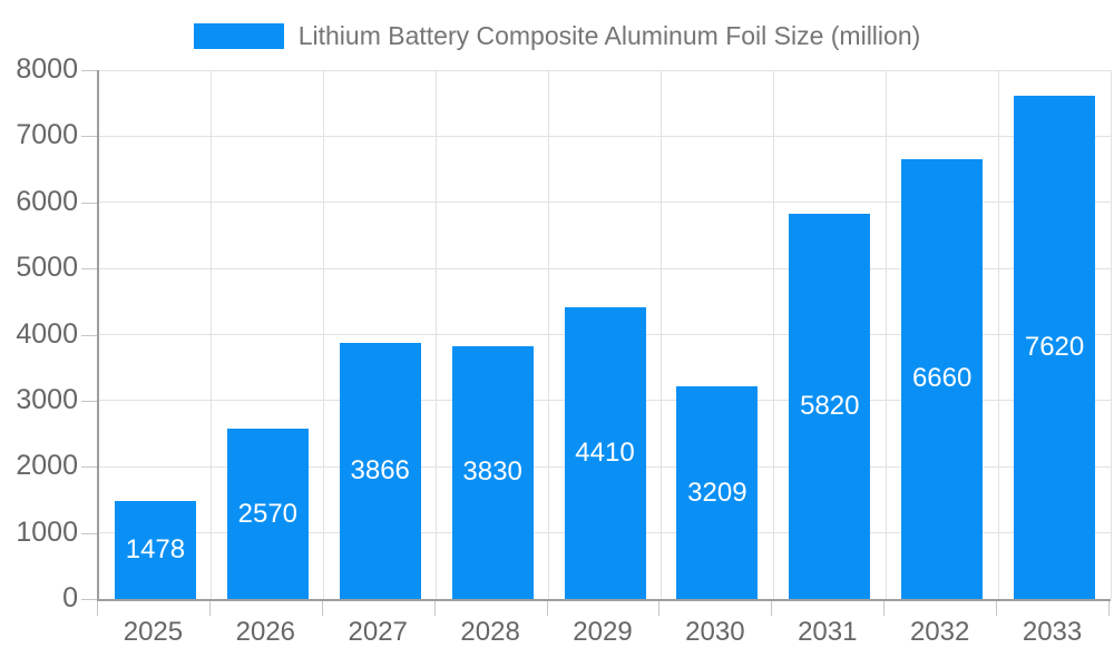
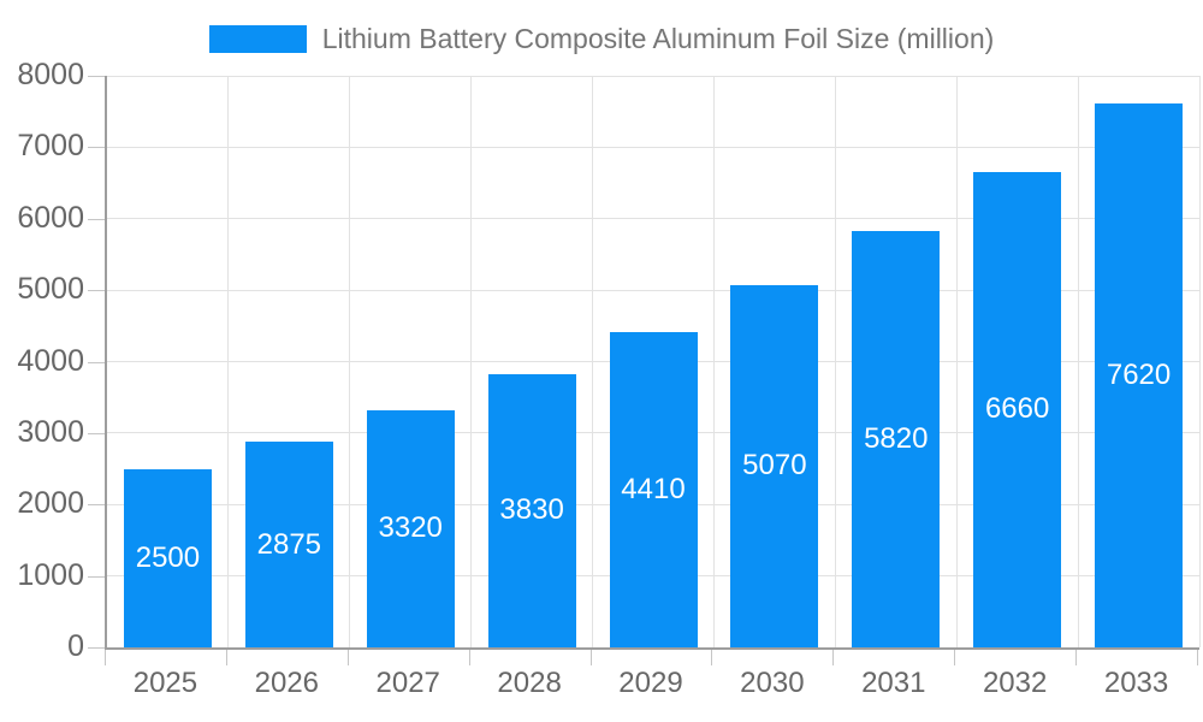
2025: 1478 -> 2500
2026: 2570 -> 2875
2027: 3866 -> 3320
2030: 3209 -> 5070
